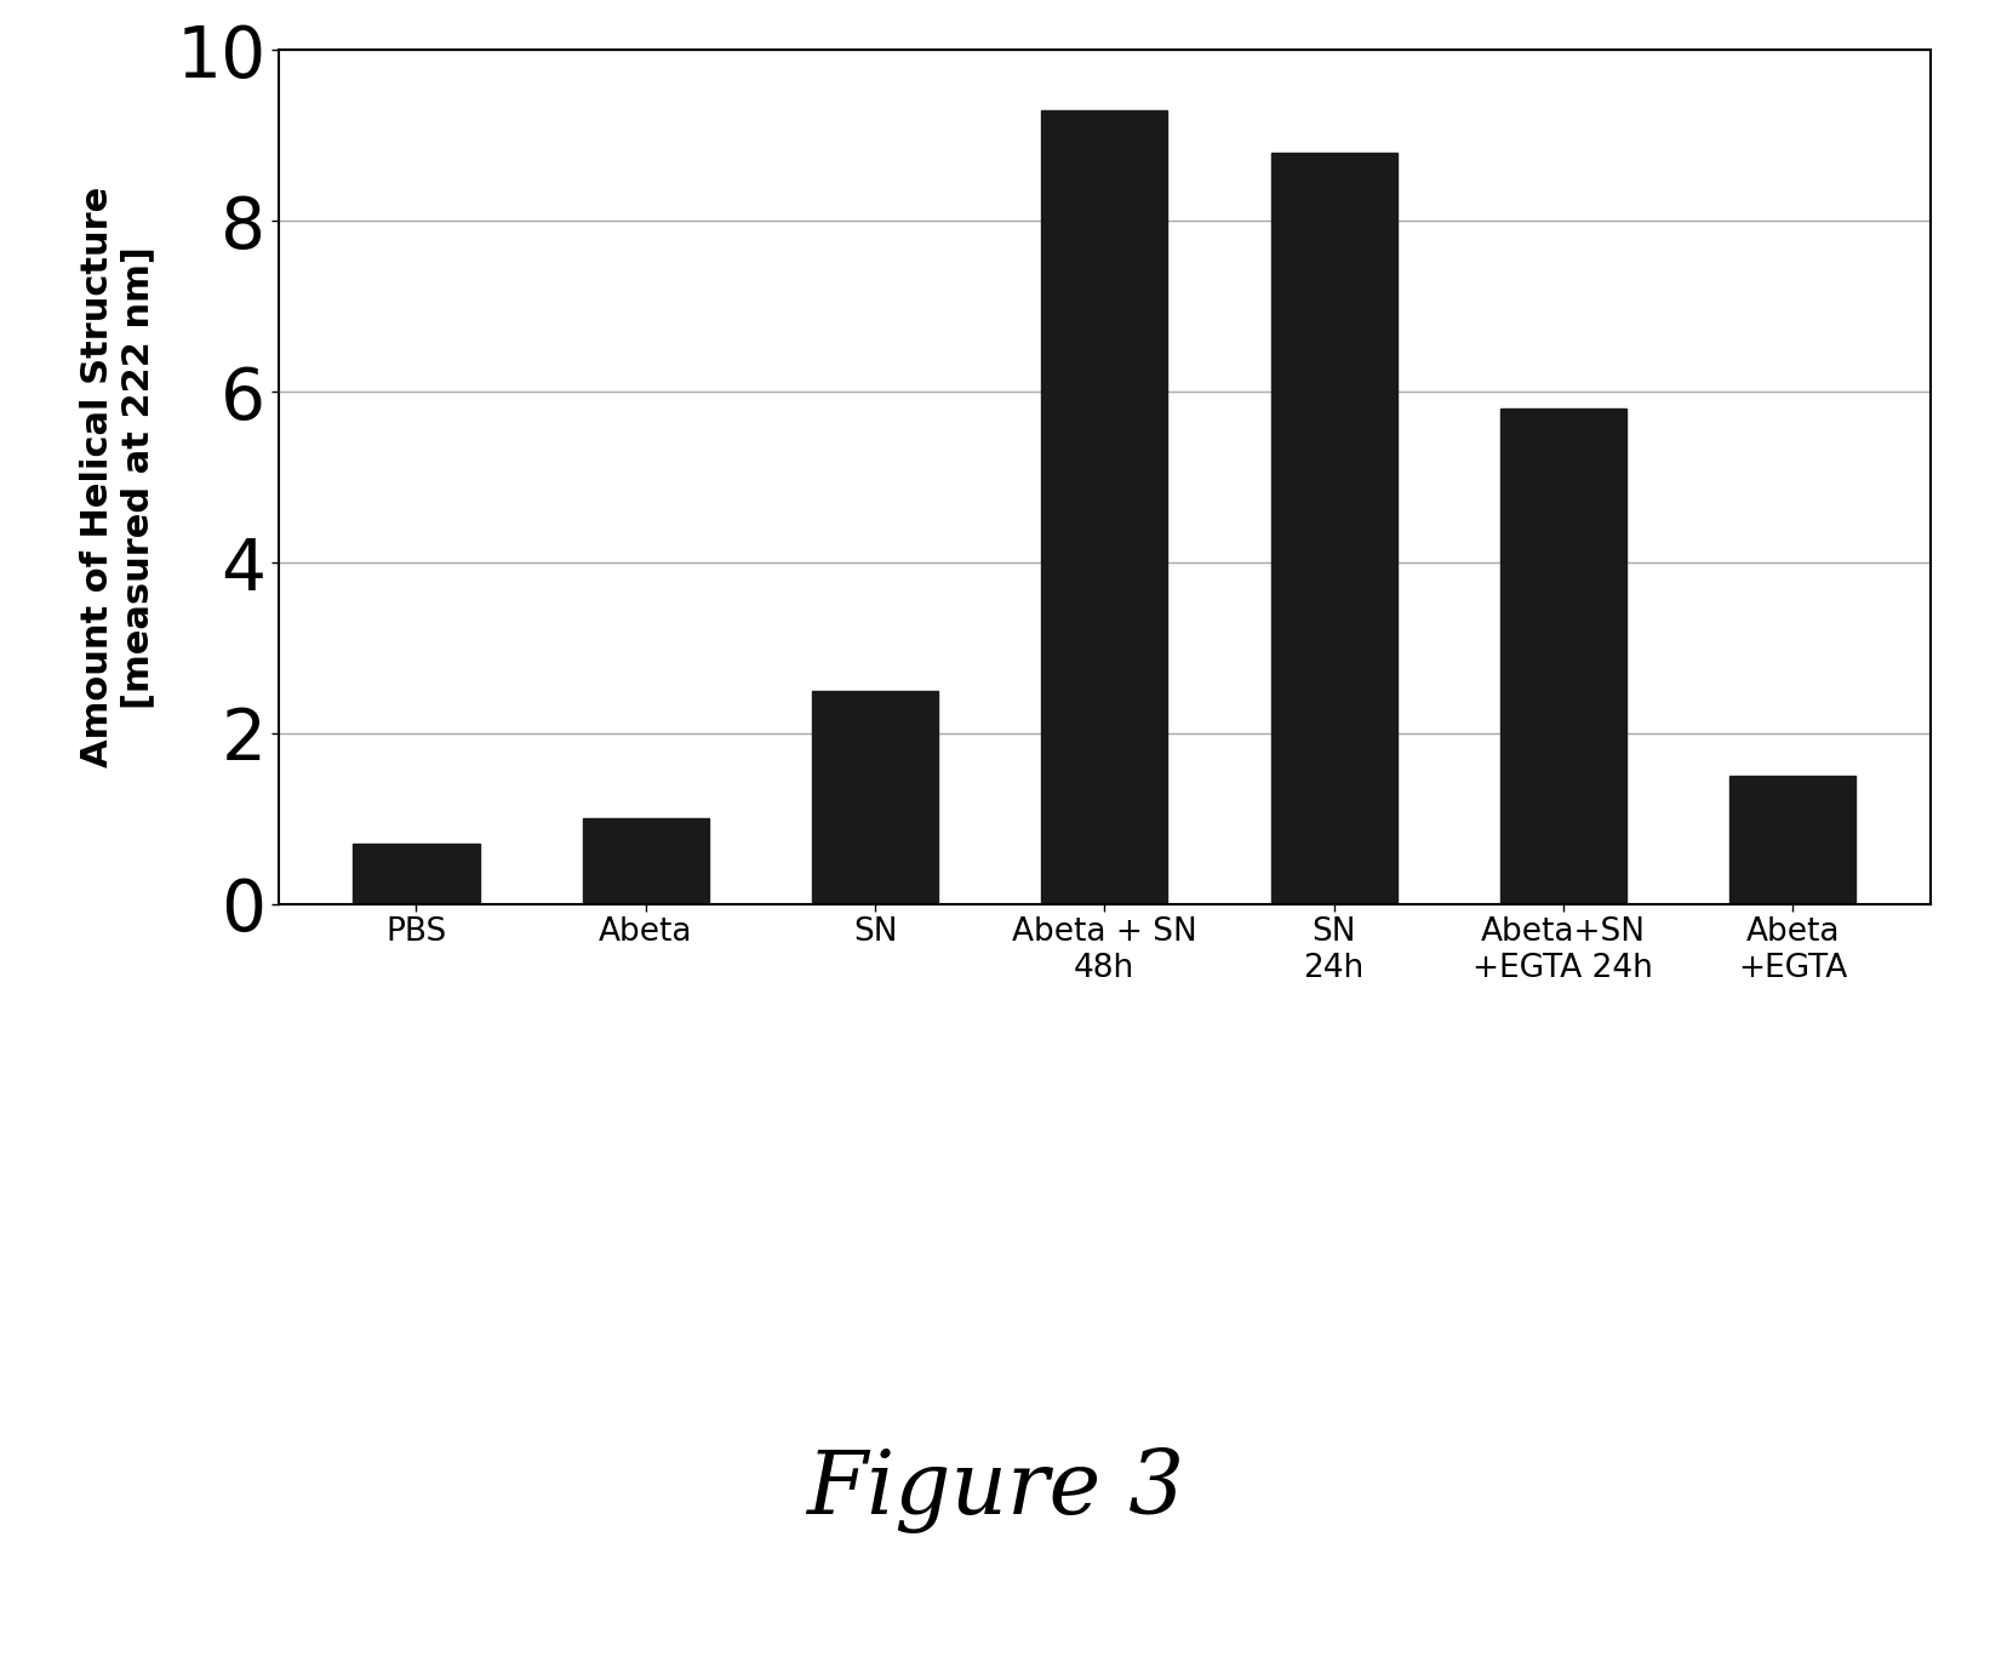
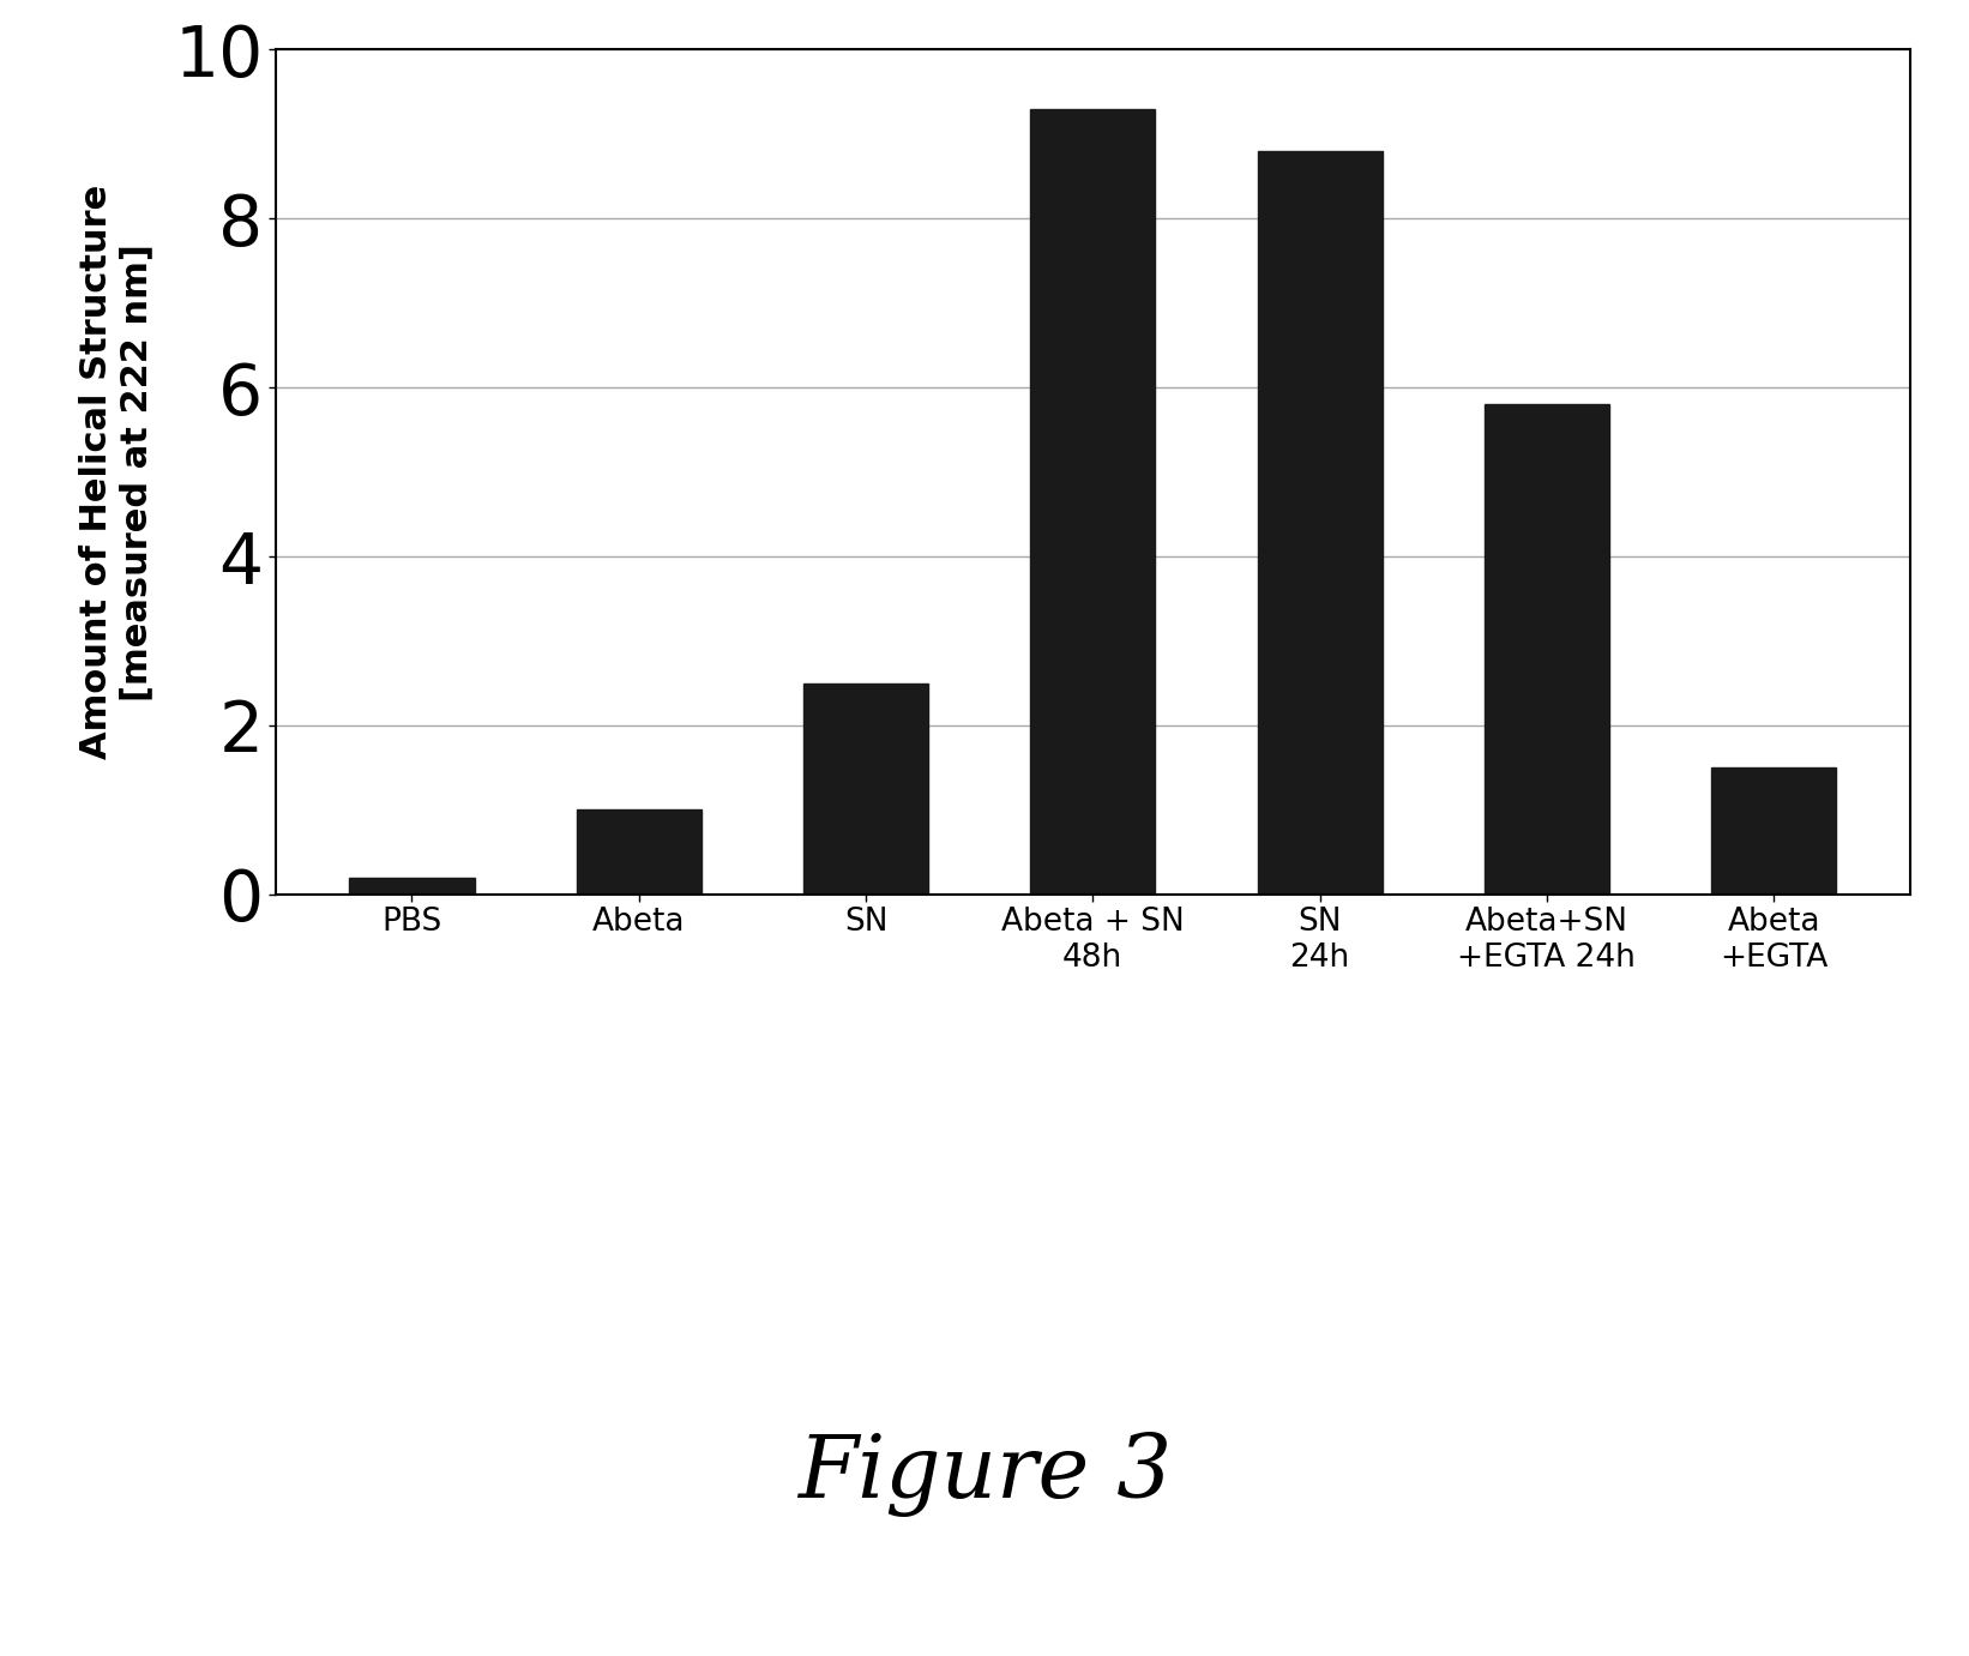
PBS: 0.7 -> 0.2
